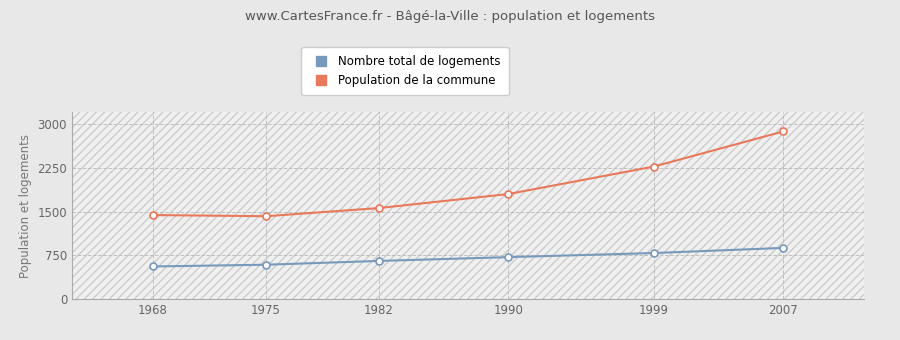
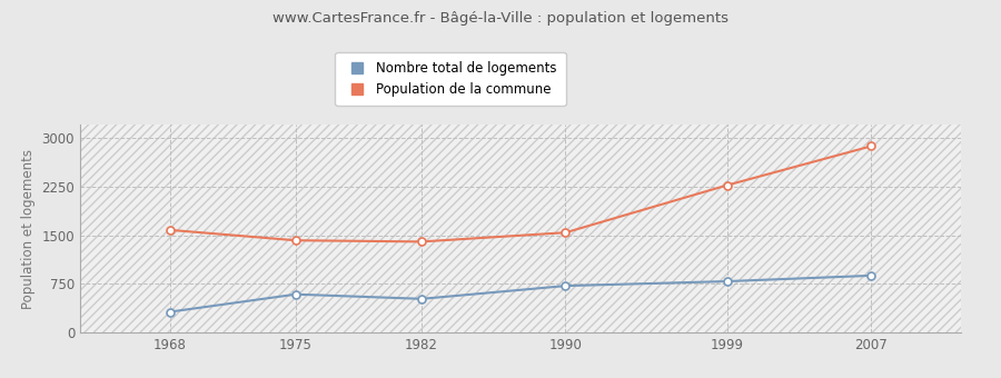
Nombre total de logements/1968: 560 -> 320
Population de la commune/1968: 1440 -> 1580
Nombre total de logements/1982: 660 -> 520
Population de la commune/1982: 1560 -> 1400
Population de la commune/1990: 1800 -> 1540
